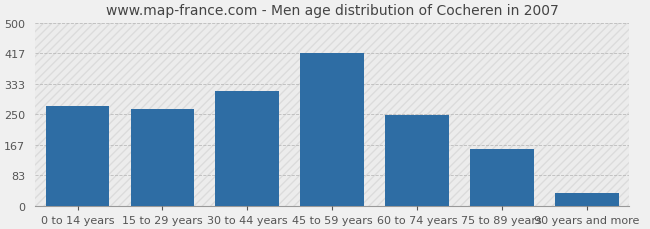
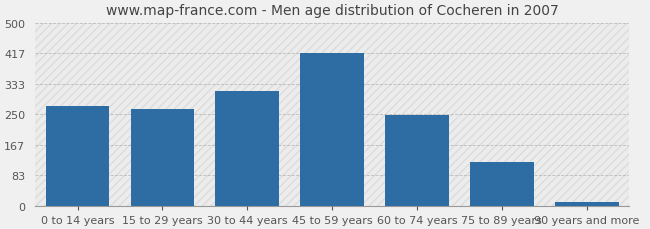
75 to 89 years: 155 -> 120
90 years and more: 35 -> 10
